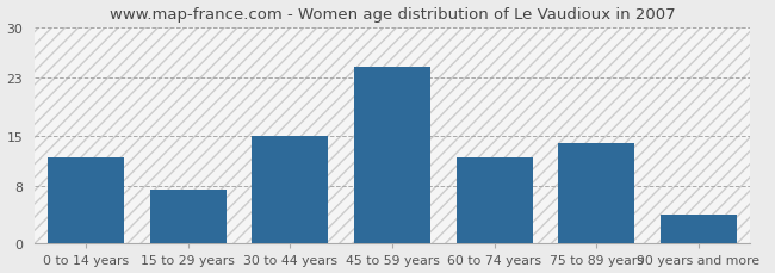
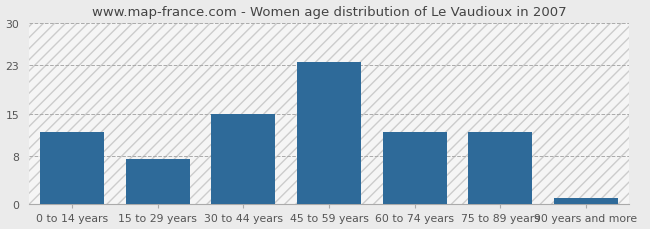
45 to 59 years: 24.6 -> 23.5
75 to 89 years: 14.0 -> 12.0
90 years and more: 4.0 -> 1.0
